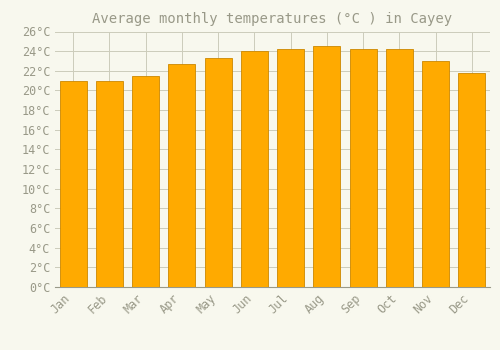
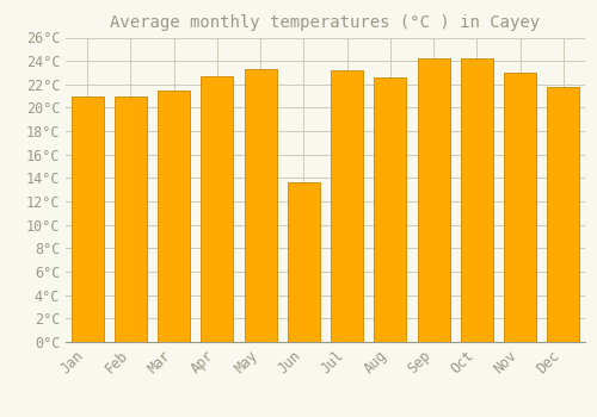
Jun: 24.0°C -> 13.6°C
Jul: 24.2°C -> 23.2°C
Aug: 24.5°C -> 22.6°C
